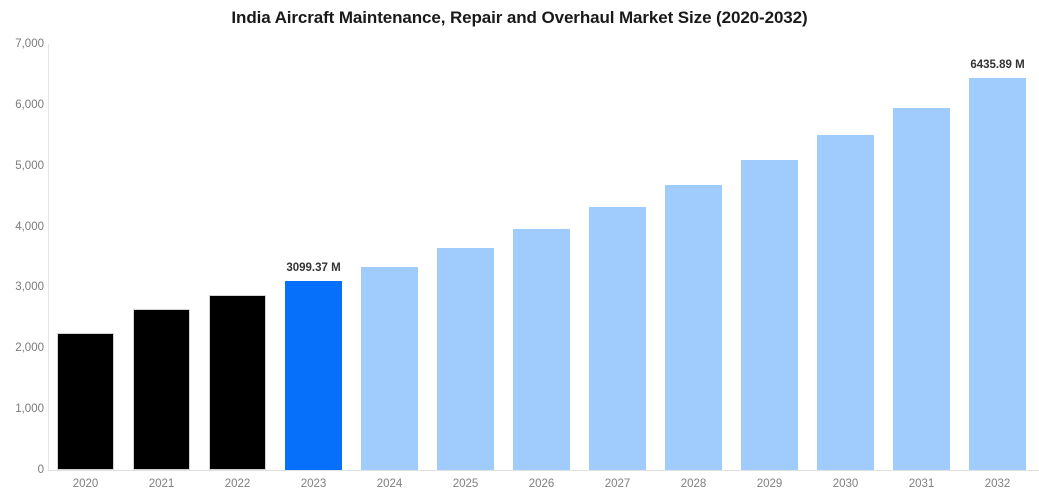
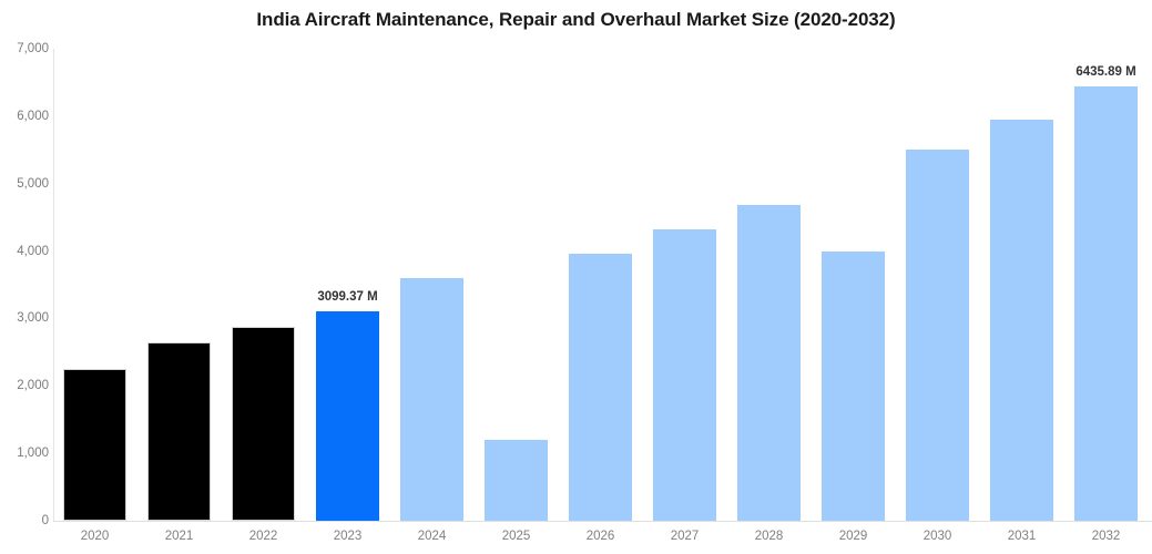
2024: 3300 -> 3600
2025: 3700 -> 1200
2029: 5100 -> 4000
